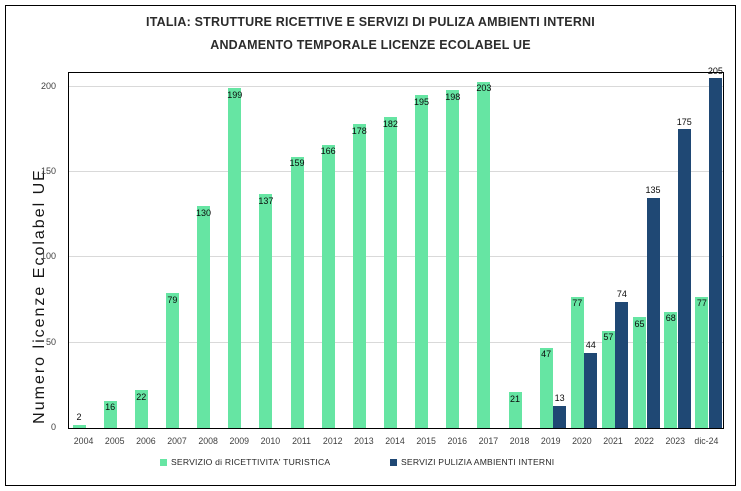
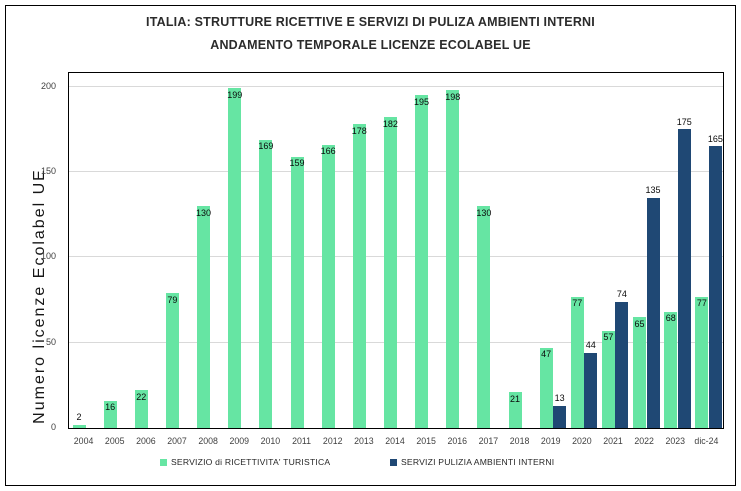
SERVIZIO di RICETTIVITA' TURISTICA/2010: 137 -> 169
SERVIZIO di RICETTIVITA' TURISTICA/2017: 203 -> 130
SERVIZI PULIZIA AMBIENTI INTERNI/dic-24: 205 -> 165
